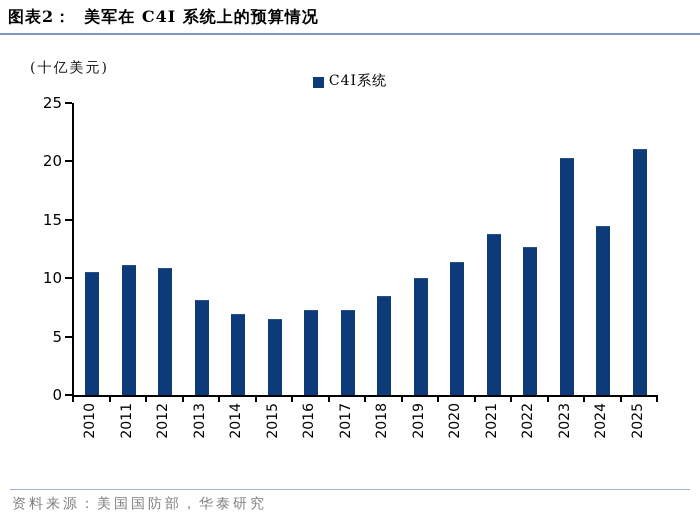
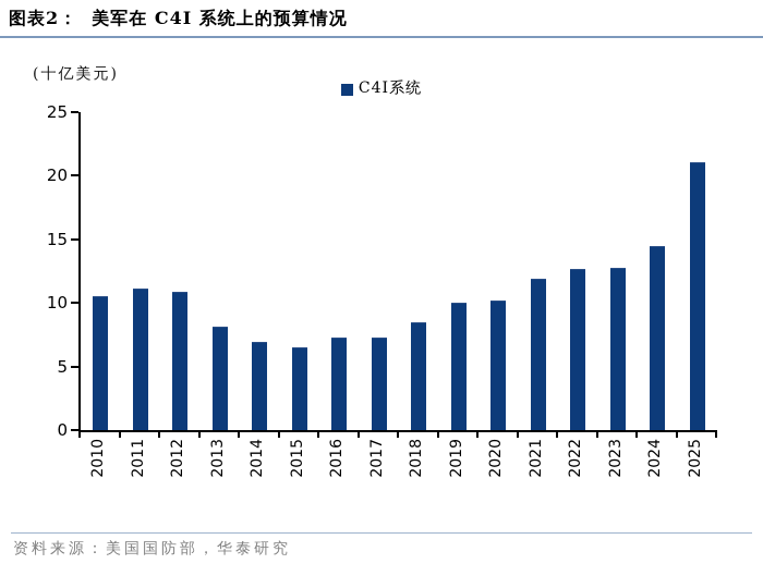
2020: 11.4 -> 10.2
2021: 13.8 -> 11.9
2023: 20.3 -> 12.8
